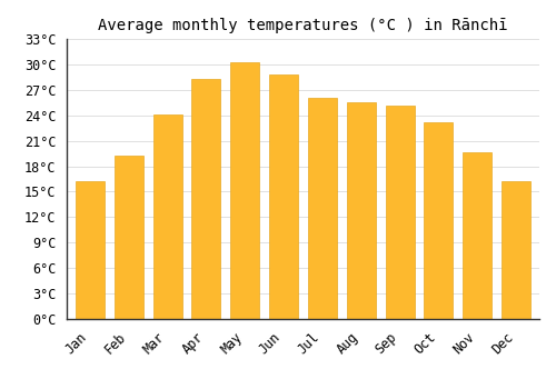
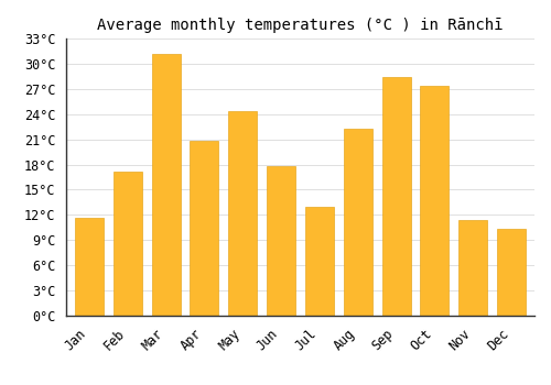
Jan: 16.2°C -> 11.6°C
Feb: 19.2°C -> 17.2°C
Mar: 24.1°C -> 31.2°C
Apr: 28.3°C -> 20.8°C
May: 30.2°C -> 24.4°C
Jun: 28.8°C -> 17.8°C
Jul: 26.1°C -> 13.0°C
Aug: 25.6°C -> 22.2°C
Sep: 25.2°C -> 28.4°C
Oct: 23.2°C -> 27.4°C
Nov: 19.6°C -> 11.4°C
Dec: 16.3°C -> 10.4°C
